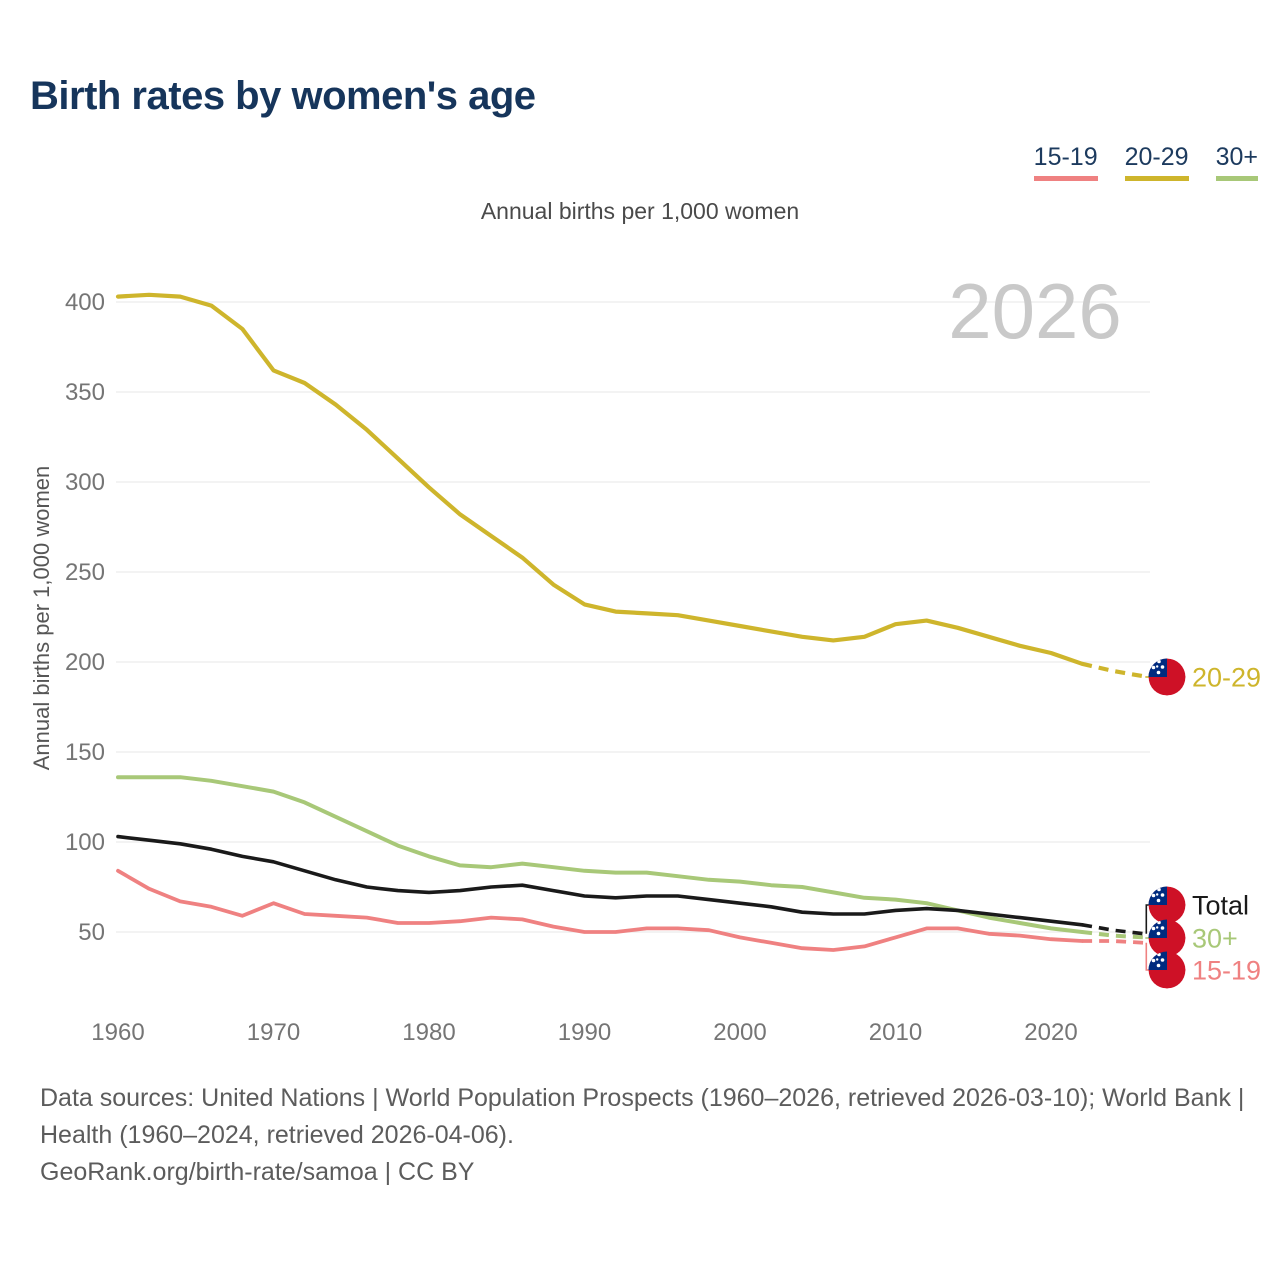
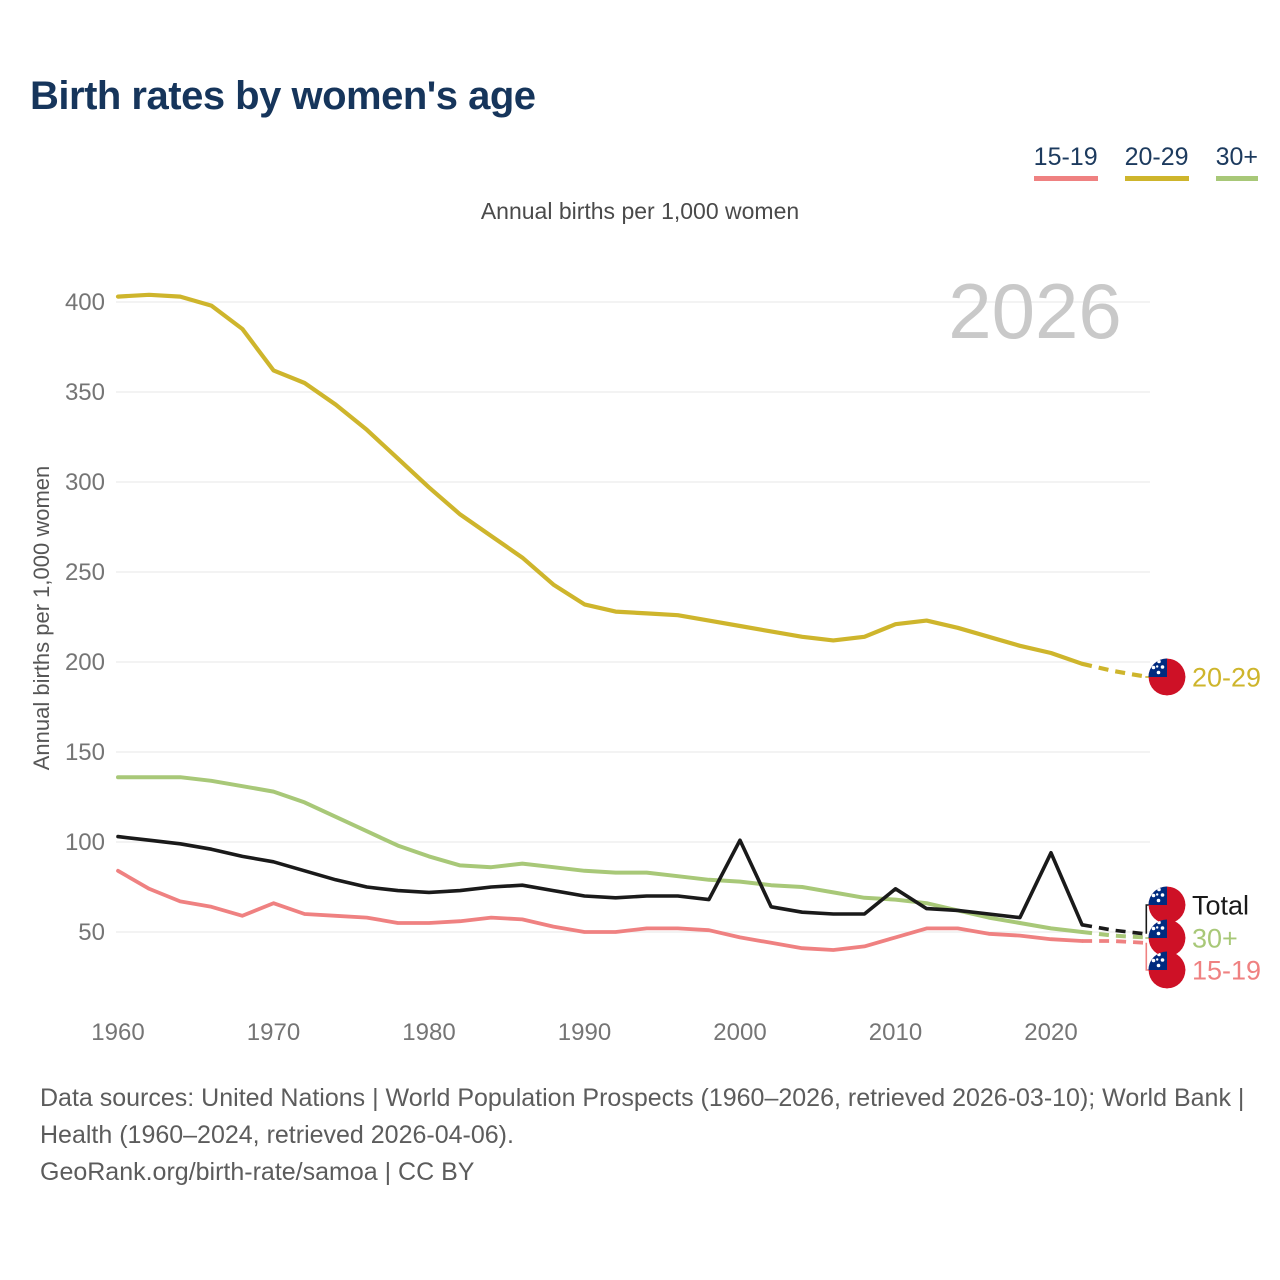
Total/2000: 66 -> 101
Total/2010: 62 -> 74
Total/2020: 56 -> 94
